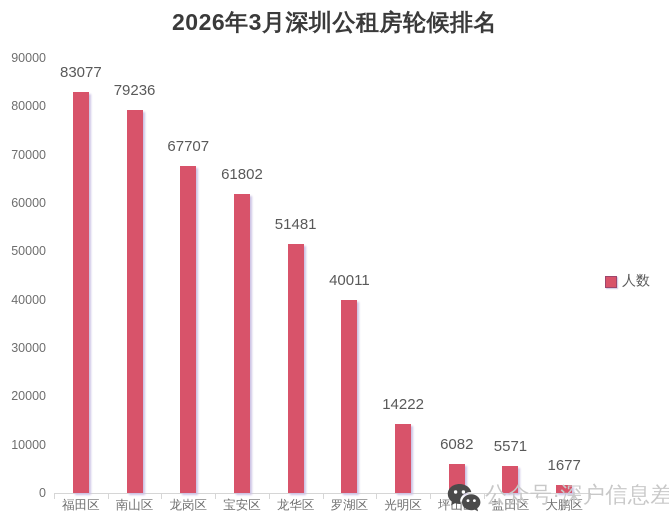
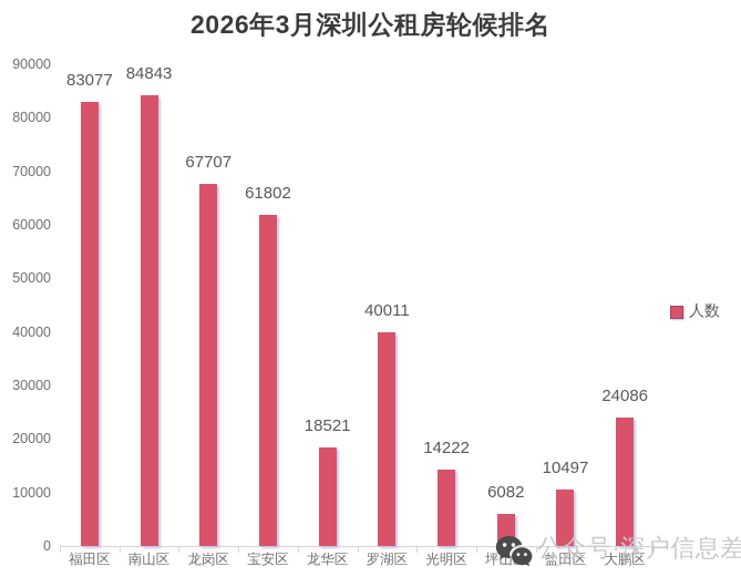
南山区: 79236 -> 84843
龙华区: 51481 -> 18521
盐田区: 5571 -> 10497
大鹏区: 1677 -> 24086
